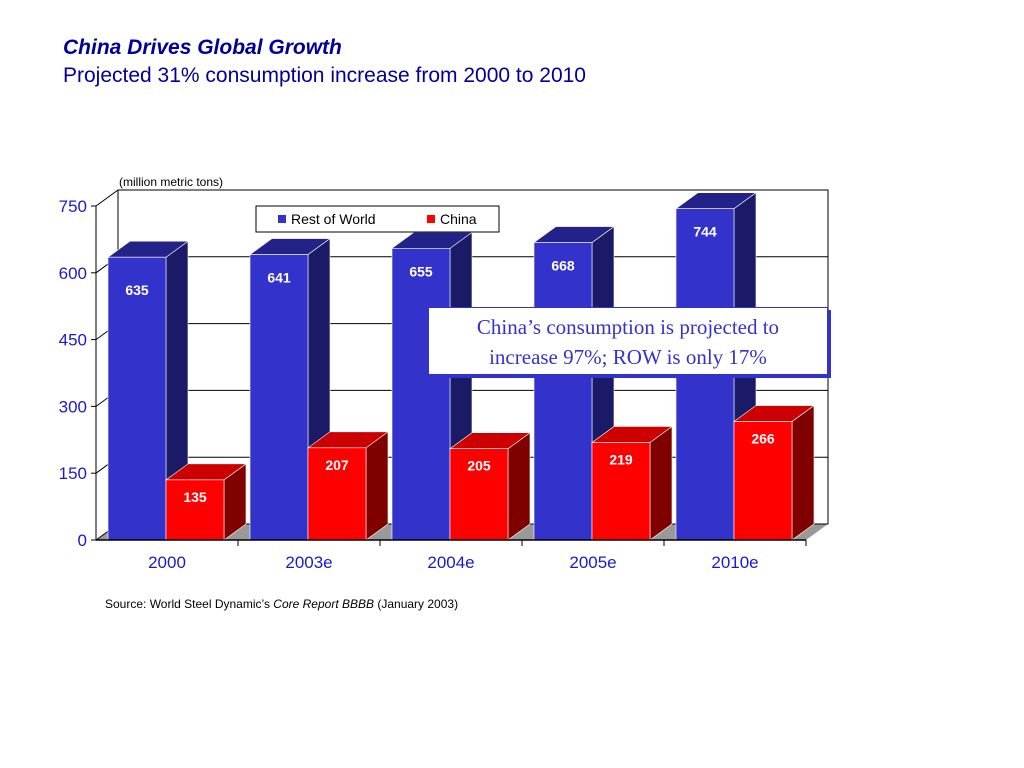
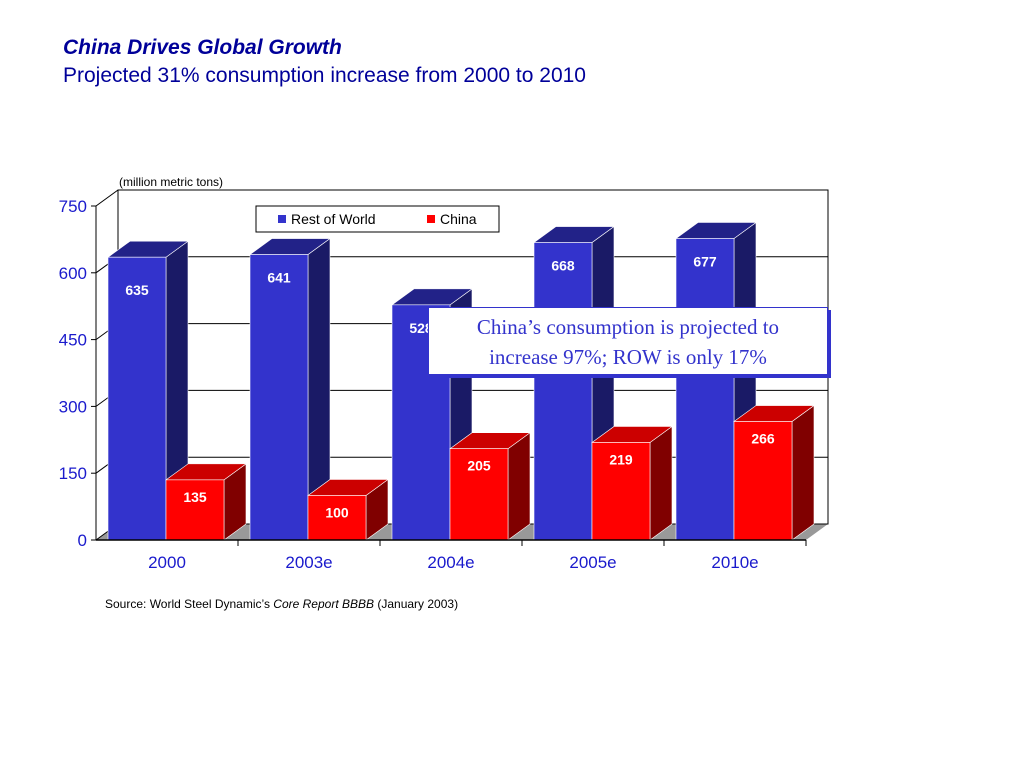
China/2003e: 207 -> 100
Rest of World/2004e: 655 -> 528
Rest of World/2010e: 744 -> 677
